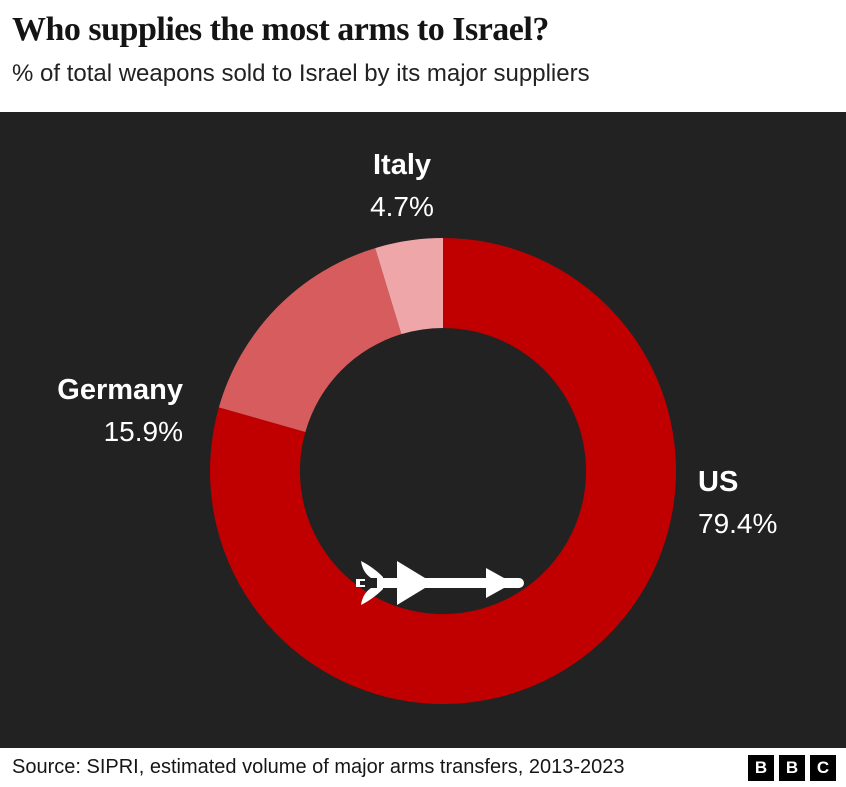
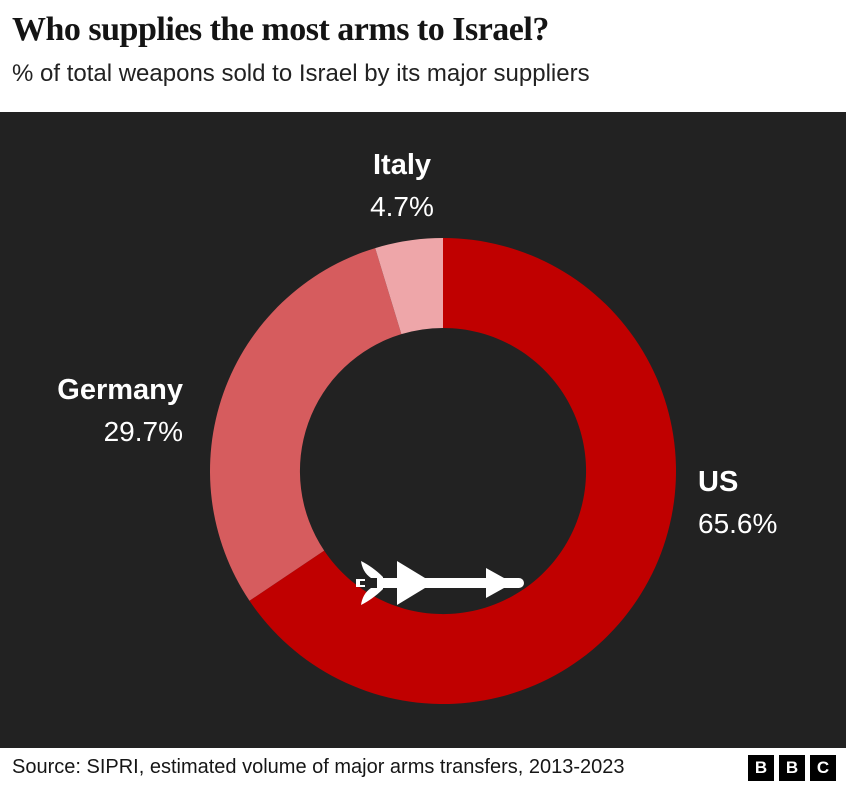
US: 79.4% -> 65.6%
Germany: 15.9% -> 29.7%
